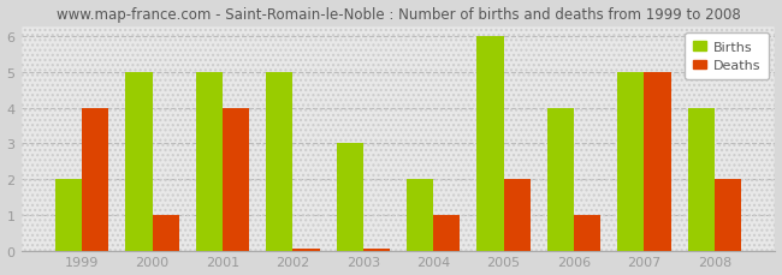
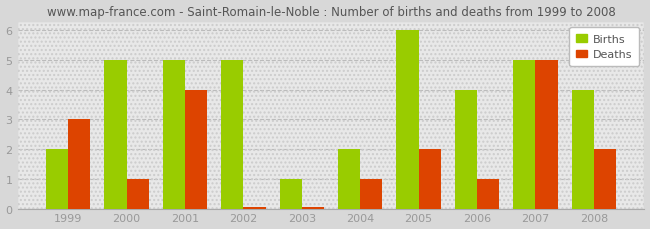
Deaths/1999: 4.00 -> 3.00
Births/2003: 3 -> 1
